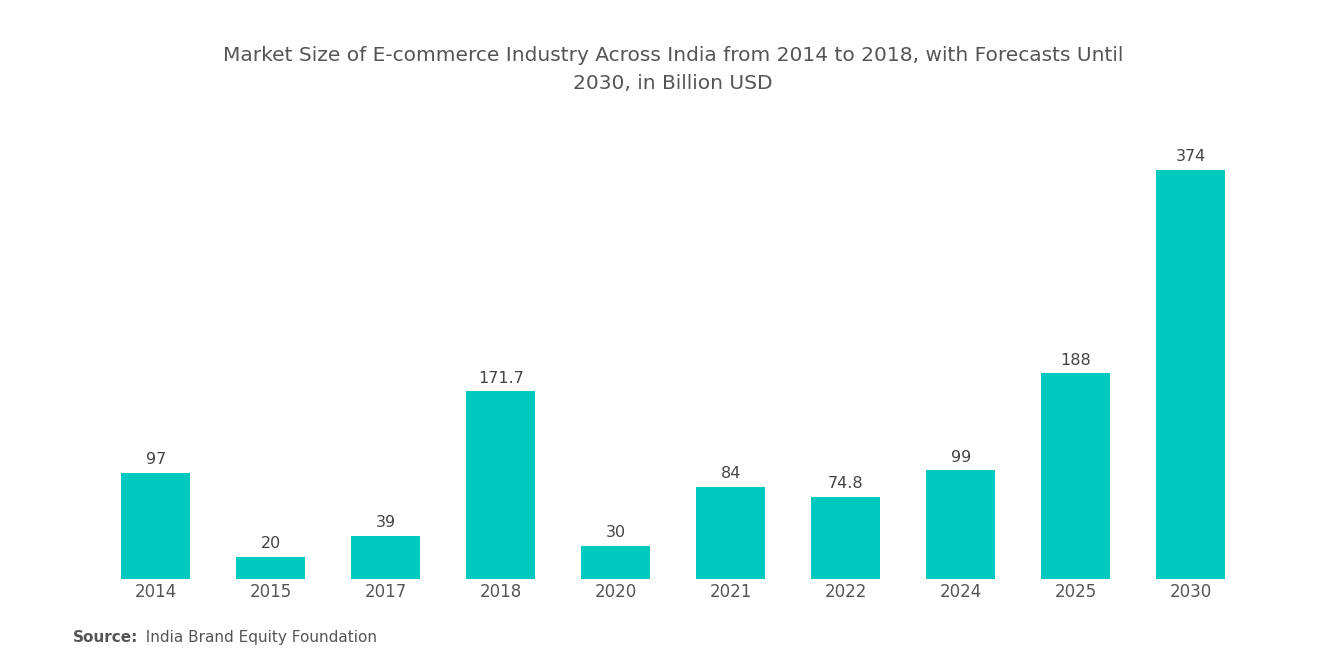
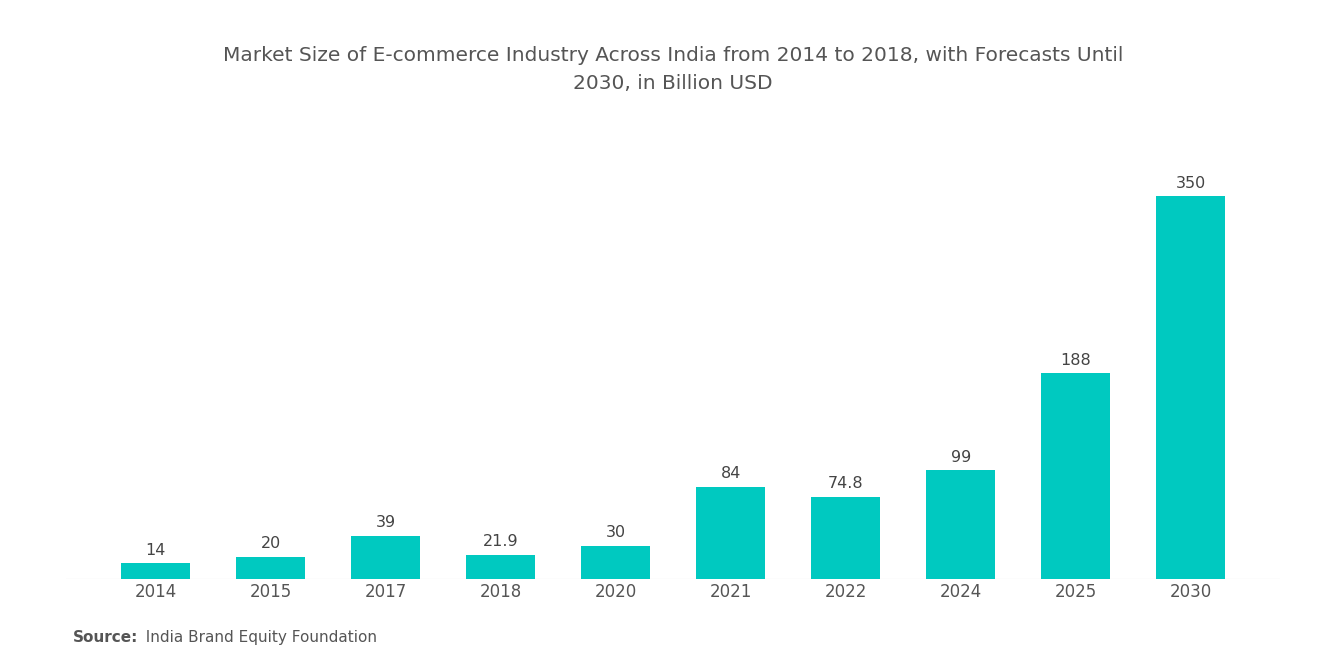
2014: 97 -> 14
2018: 171.7 -> 21.9
2030: 374 -> 350
